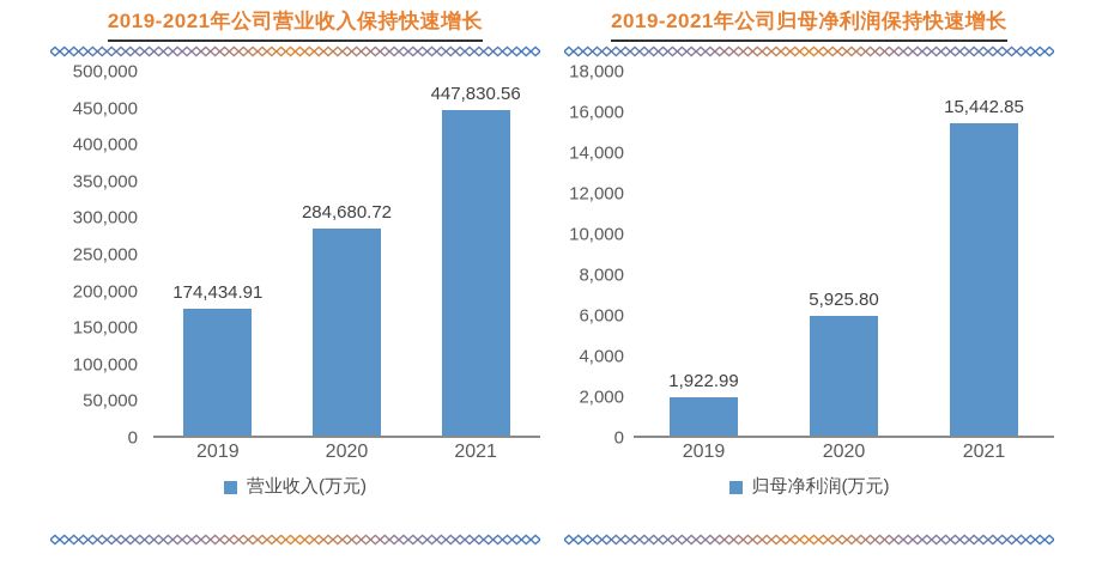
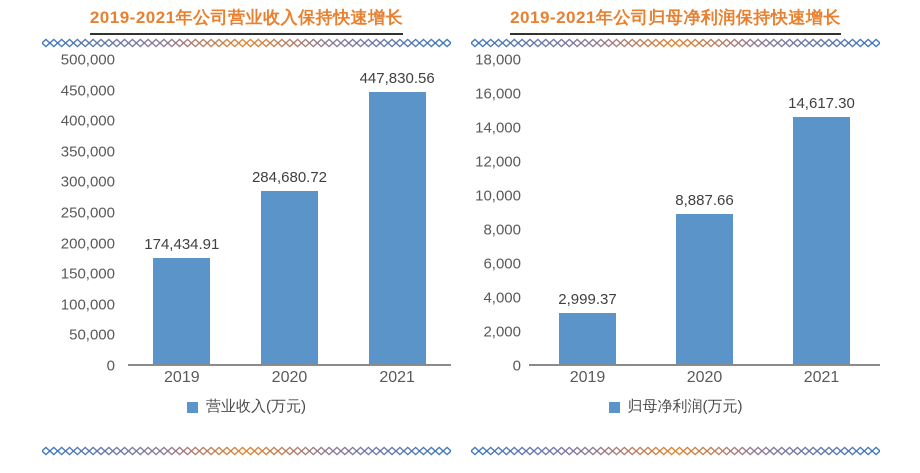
2019-2021年公司归母净利润保持快速增长/2019: 1,922.99 -> 2,999.37
2019-2021年公司归母净利润保持快速增长/2020: 5,925.80 -> 8,887.66
2019-2021年公司归母净利润保持快速增长/2021: 15,442.85 -> 14,617.30
